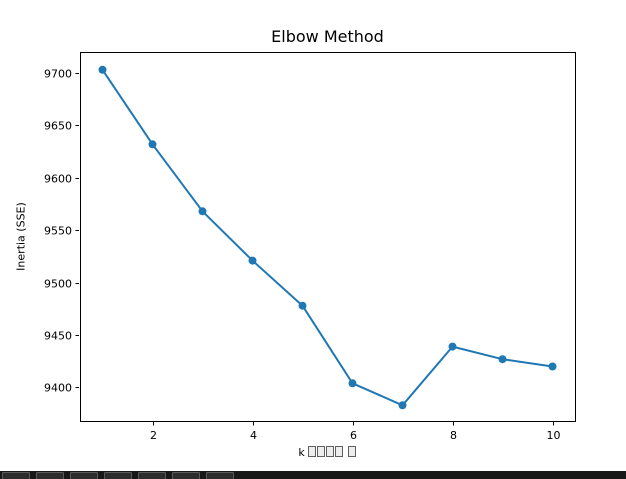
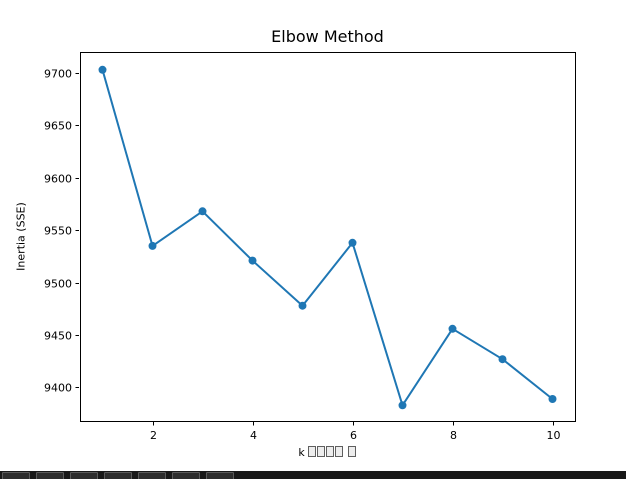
2: 9632 -> 9535
6: 9404 -> 9538
8: 9439 -> 9456
10: 9420 -> 9389
